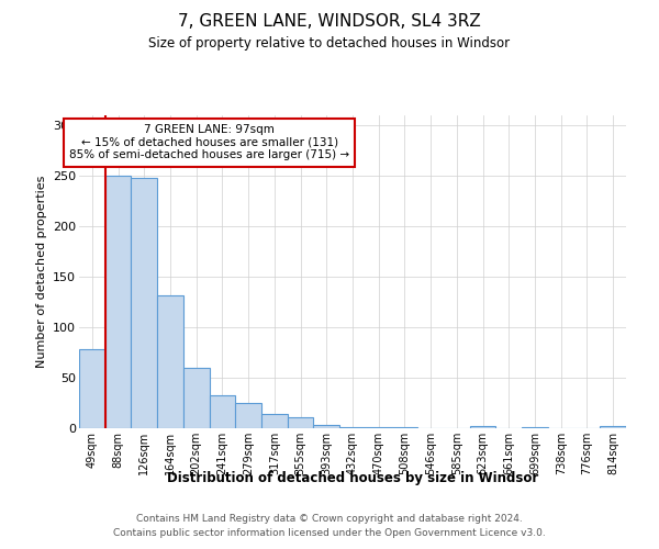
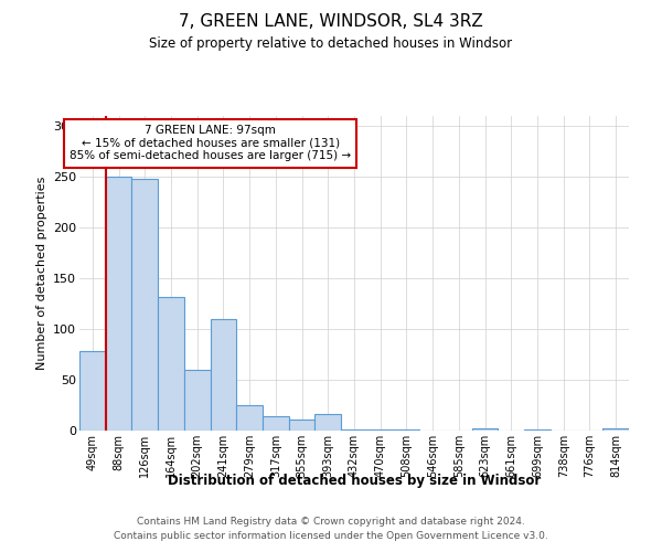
241sqm: 33 -> 110
393sqm: 3 -> 16
